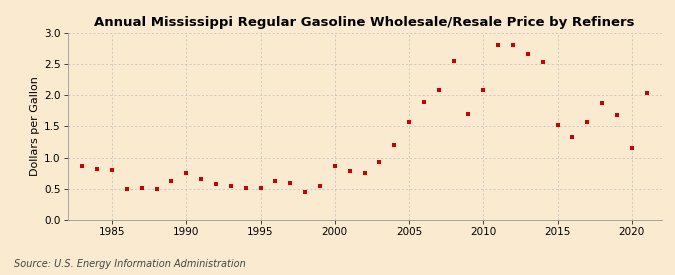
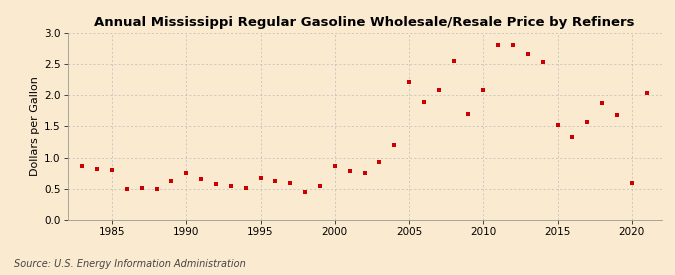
1995: 0.52 -> 0.68
2005: 1.58 -> 2.22
2020: 1.15 -> 0.60
